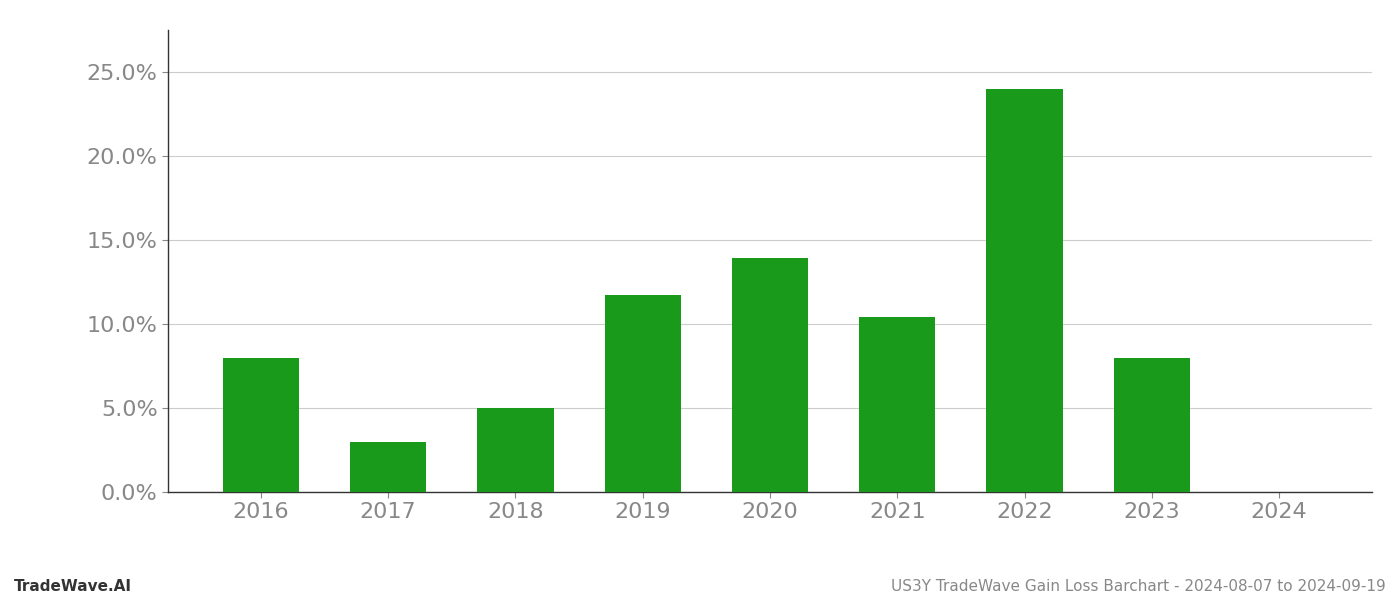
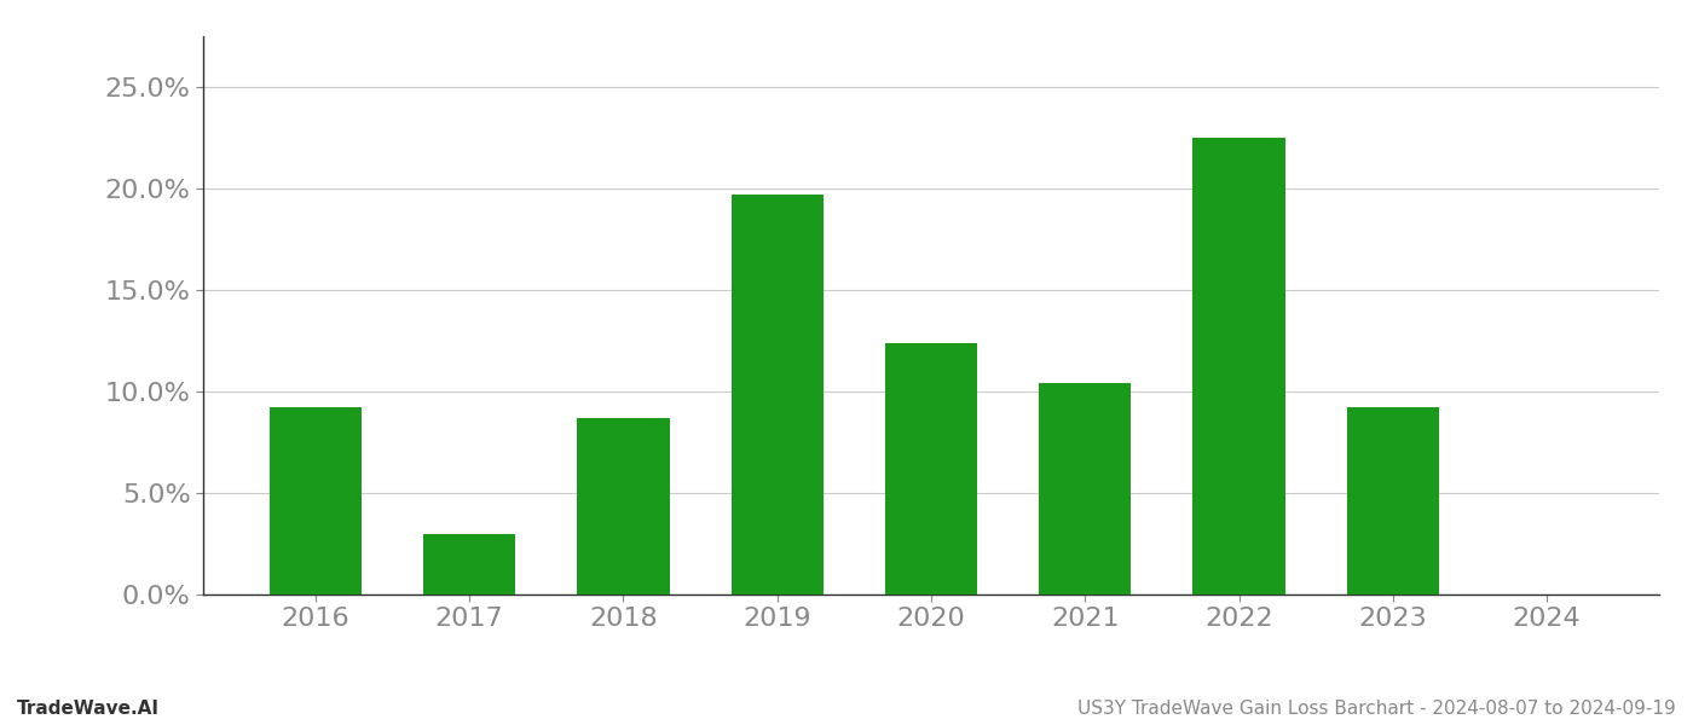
2016: 8.0% -> 9.2%
2018: 5.0% -> 8.7%
2019: 11.7% -> 19.7%
2020: 13.9% -> 12.4%
2022: 24.0% -> 22.5%
2023: 8.0% -> 9.2%
